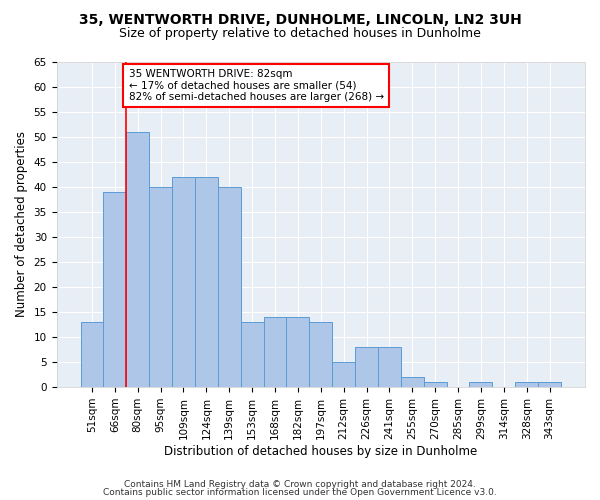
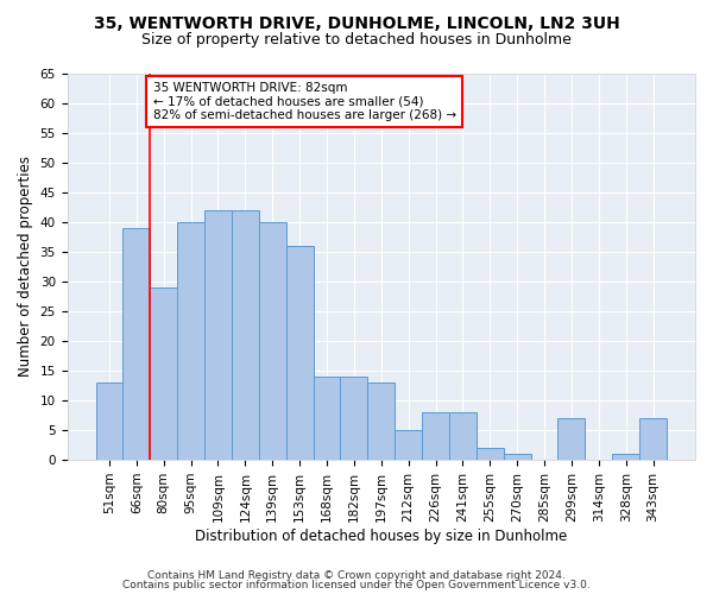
80sqm: 51 -> 29
153sqm: 13 -> 36
299sqm: 1 -> 7
343sqm: 1 -> 7
